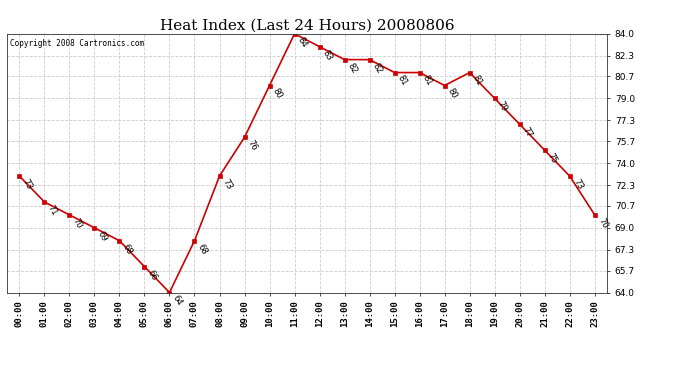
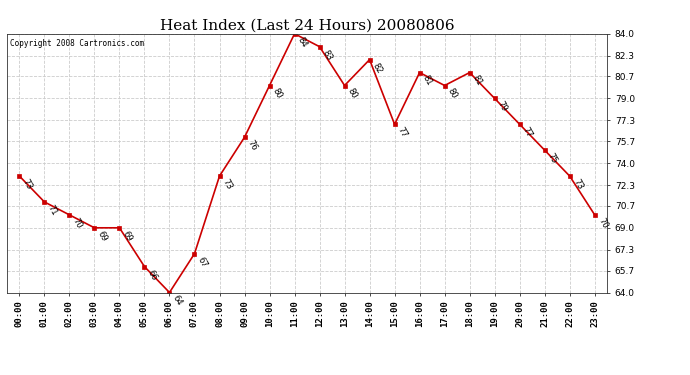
04:00: 68 -> 69
07:00: 68 -> 67
13:00: 82 -> 80
15:00: 81 -> 77
